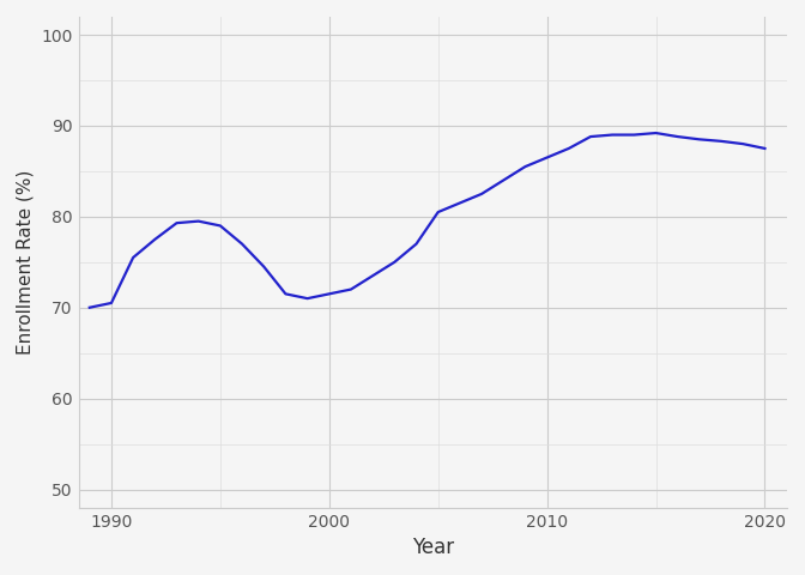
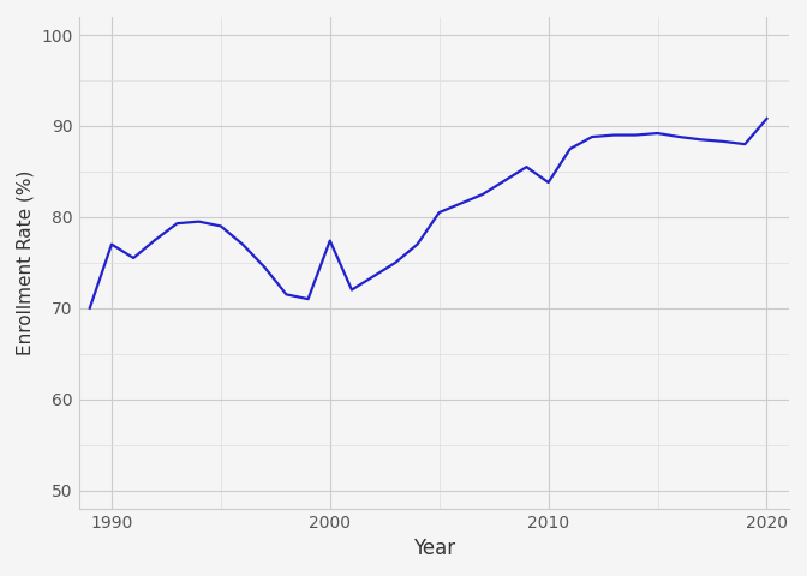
1990: 70.5 -> 77.0
2000: 71.5 -> 77.4
2010: 86.5 -> 83.8
2020: 87.5 -> 90.8
